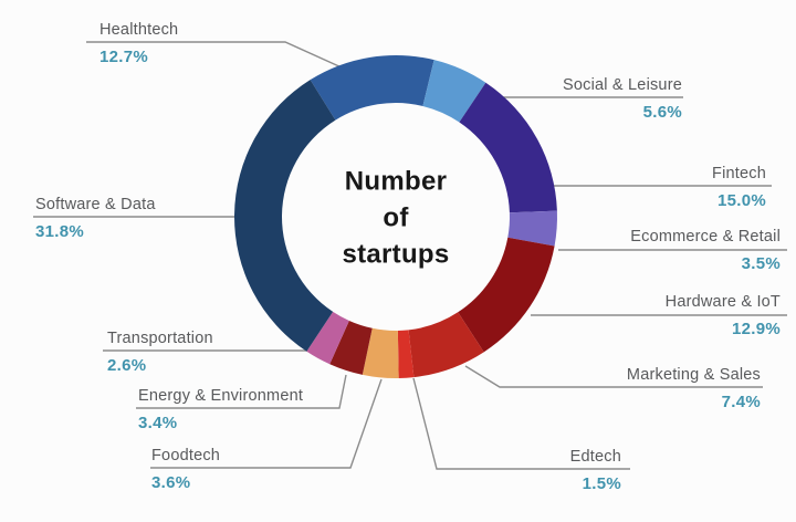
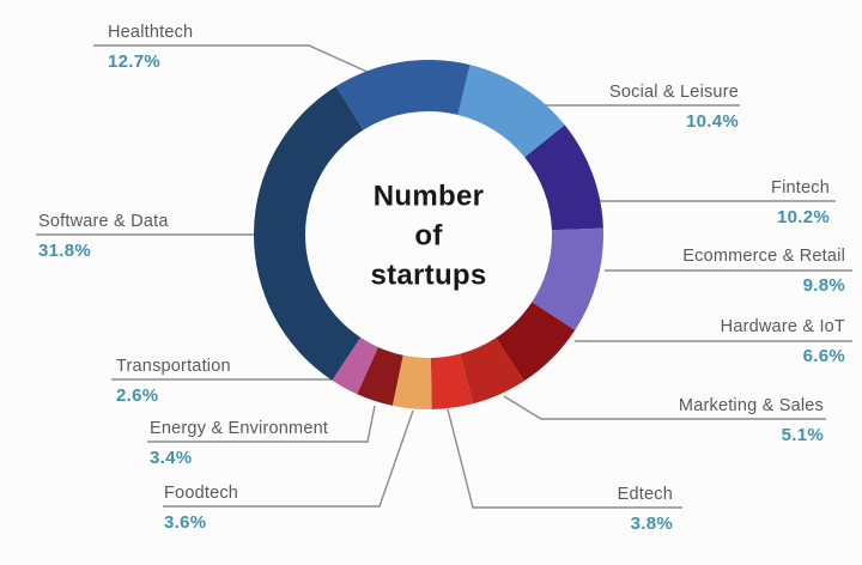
Social & Leisure: 5.6% -> 10.4%
Fintech: 15.0% -> 10.2%
Ecommerce & Retail: 3.5% -> 9.8%
Hardware & IoT: 12.9% -> 6.6%
Marketing & Sales: 7.4% -> 5.1%
Edtech: 1.5% -> 3.8%
